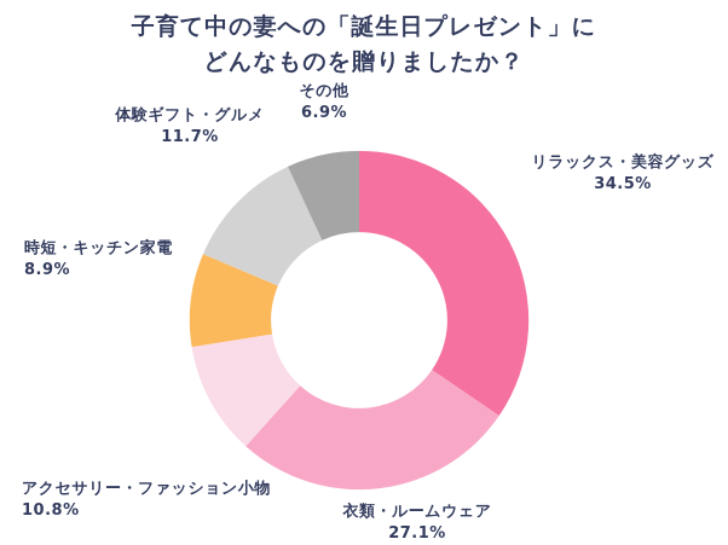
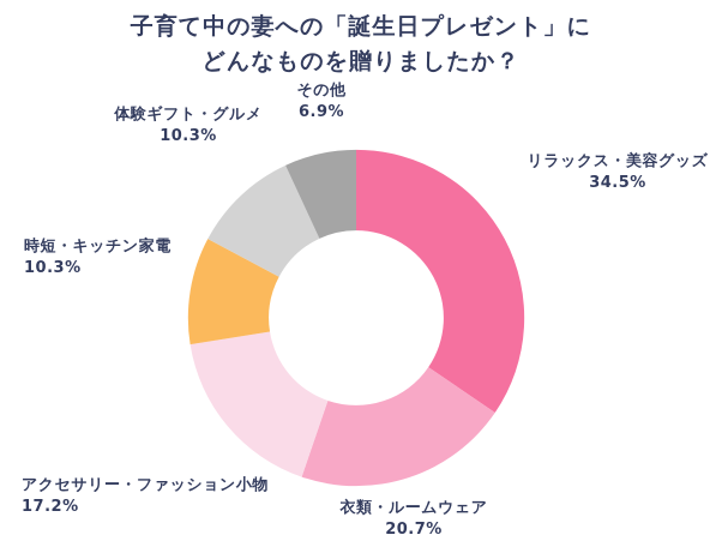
衣類・ルームウェア: 27.1% -> 20.7%
アクセサリー・ファッション小物: 10.8% -> 17.2%
時短・キッチン家電: 8.9% -> 10.3%
体験ギフト・グルメ: 11.7% -> 10.3%
